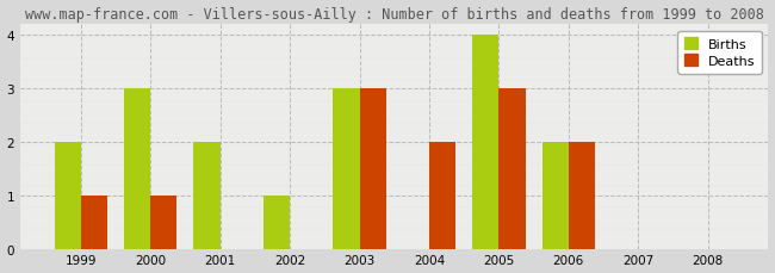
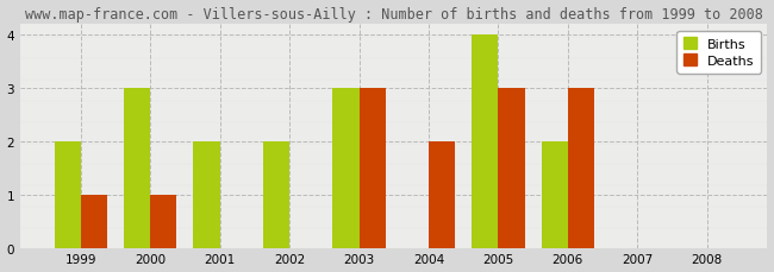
Births/2002: 1 -> 2
Deaths/2006: 2 -> 3
